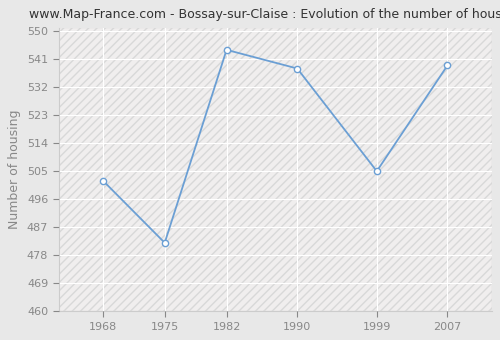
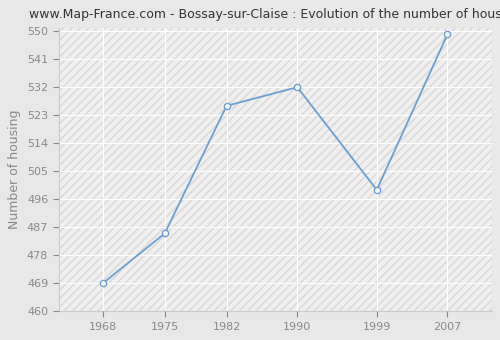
1968: 502 -> 469
1975: 482 -> 485
1982: 544 -> 526
1990: 538 -> 532
1999: 505 -> 499
2007: 539 -> 549
